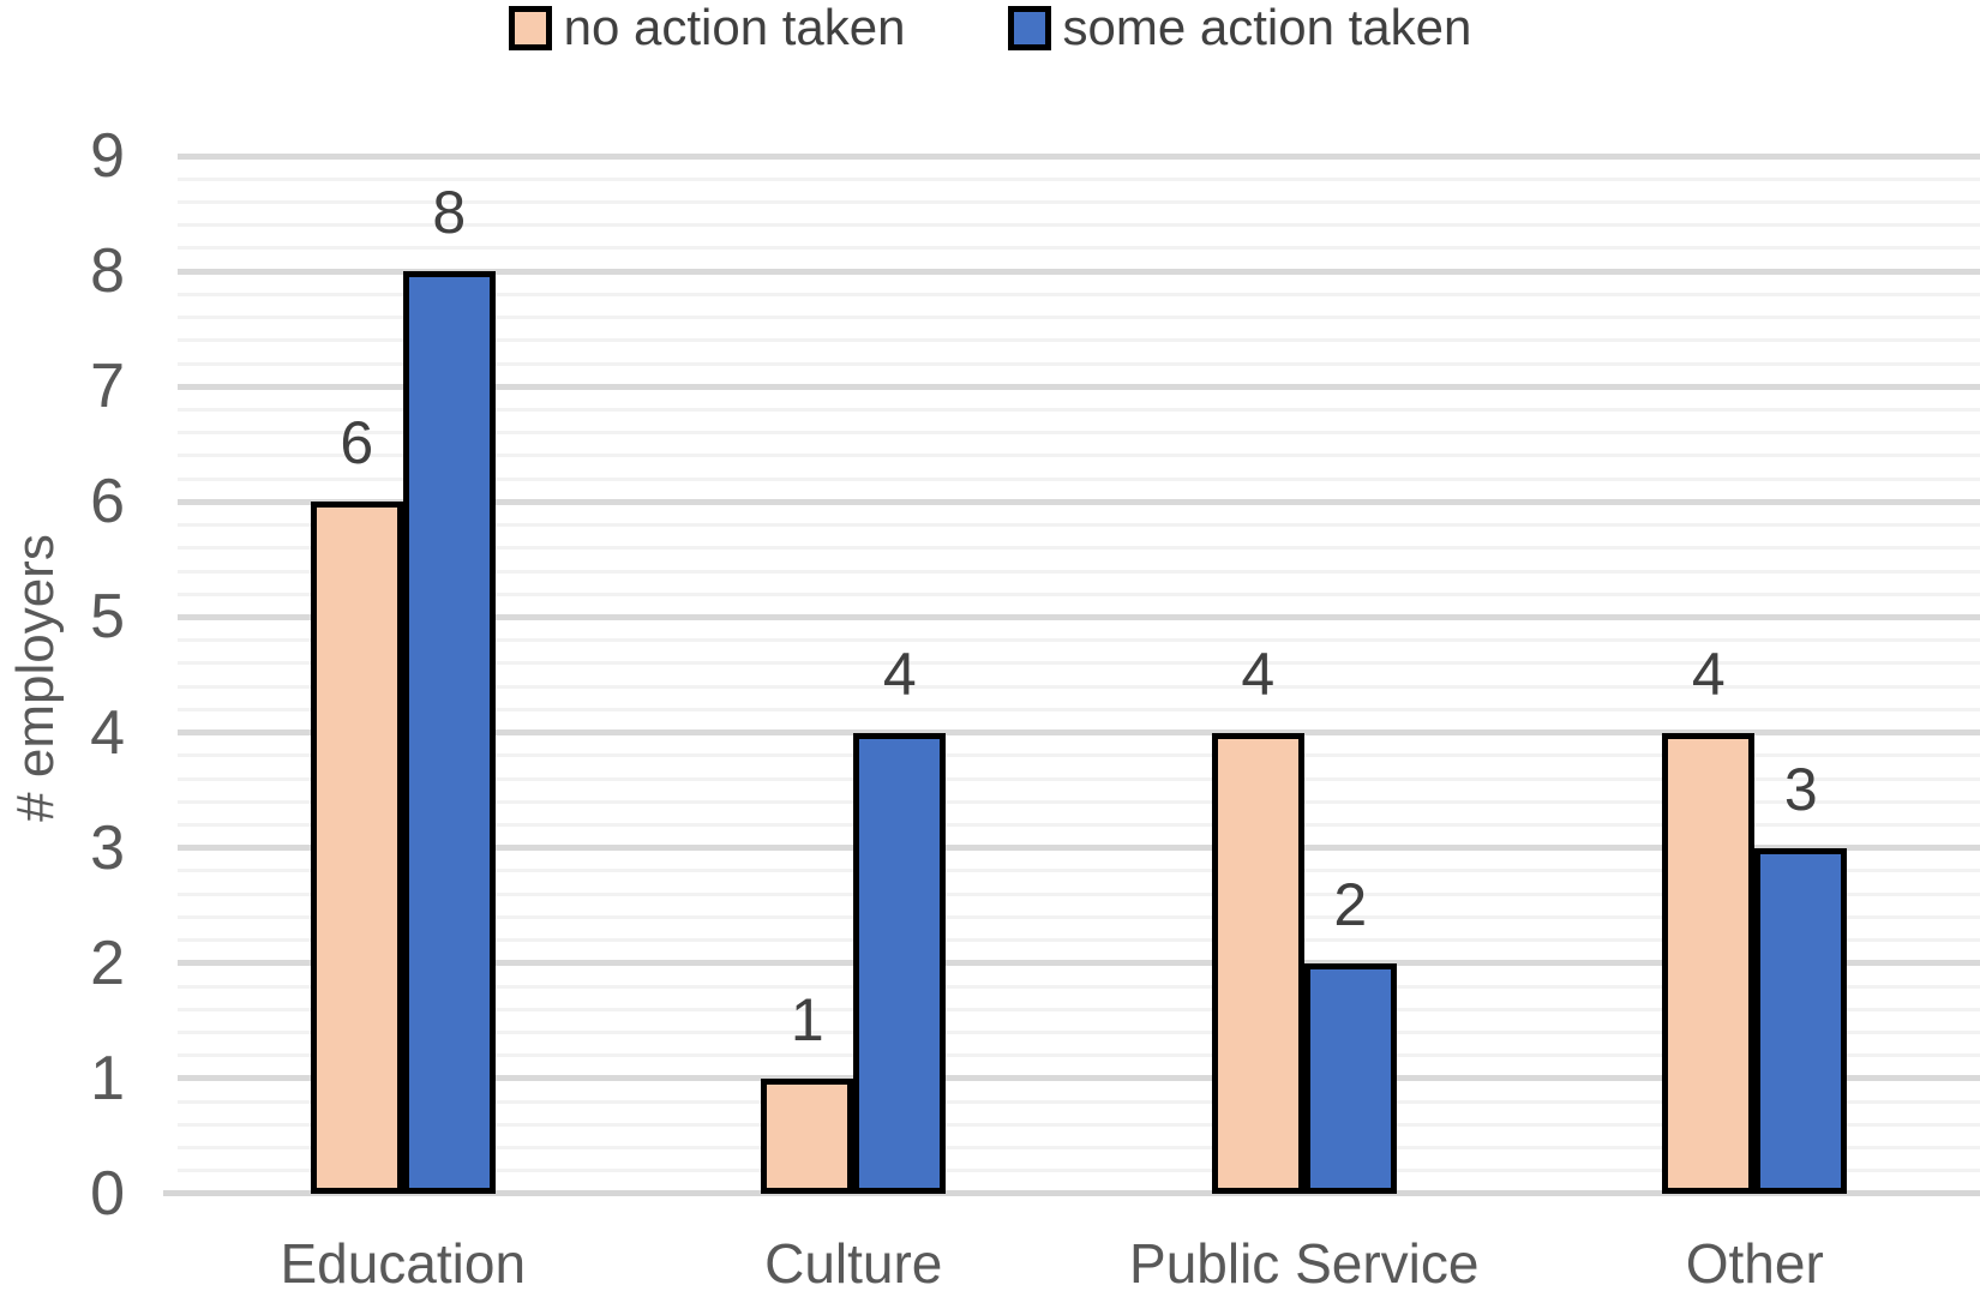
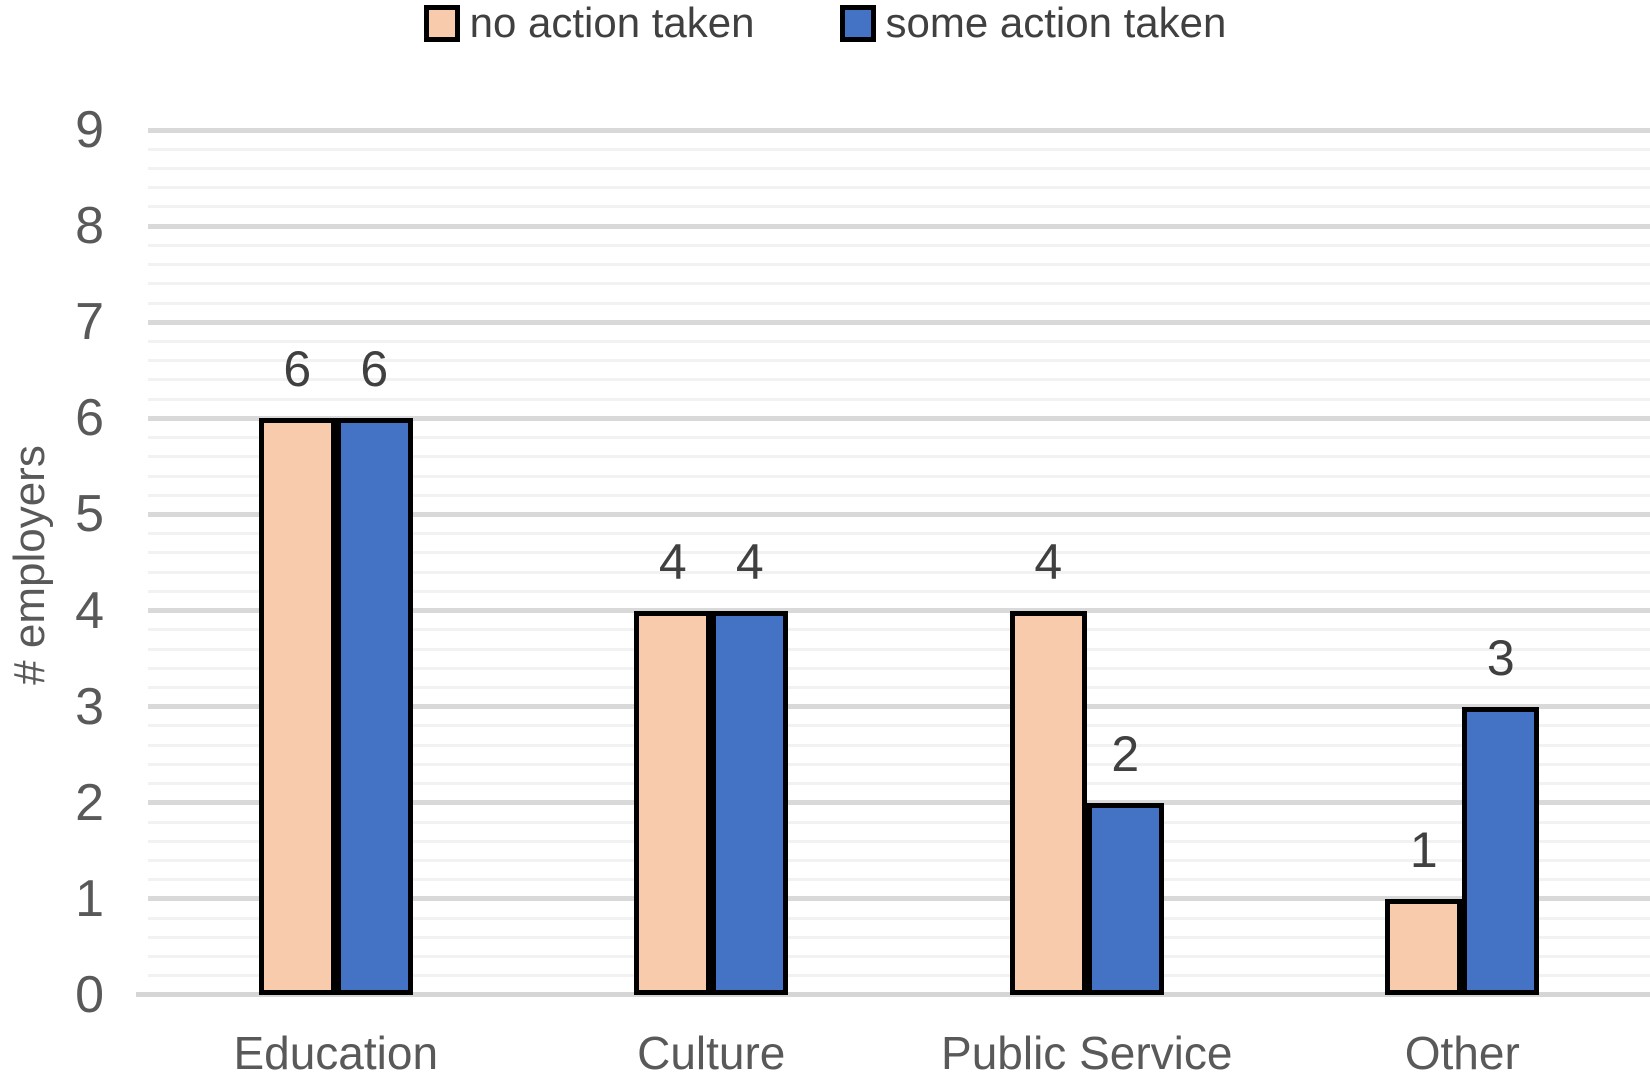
some action taken/Education: 8 -> 6
no action taken/Culture: 1 -> 4
no action taken/Other: 4 -> 1
